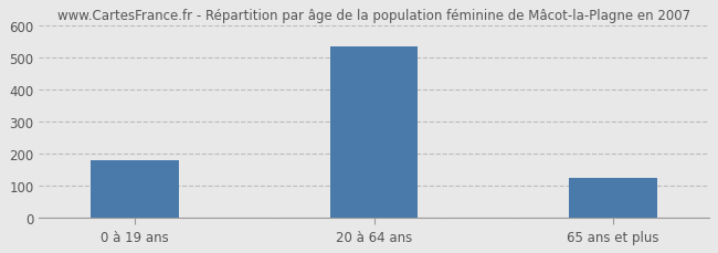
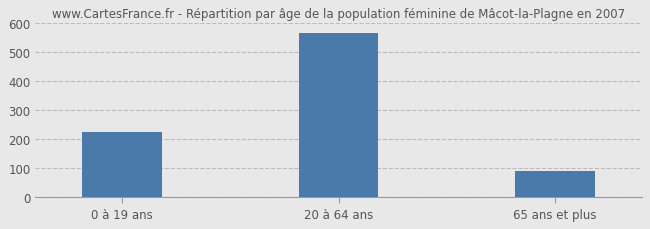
0 à 19 ans: 180 -> 224
20 à 64 ans: 535 -> 564
65 ans et plus: 125 -> 92
